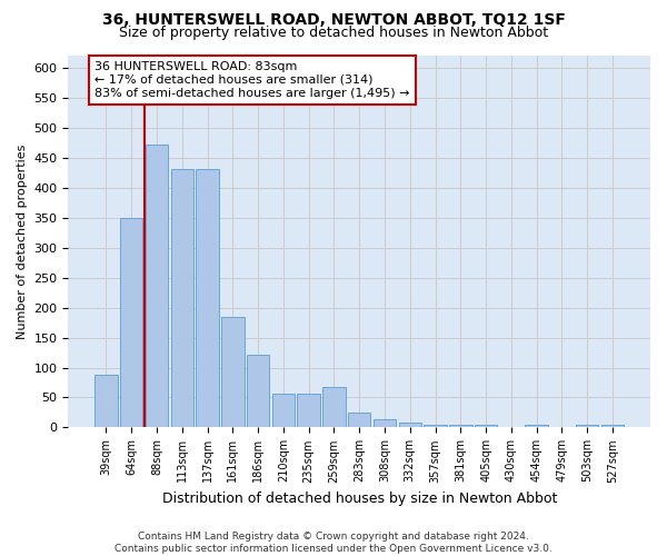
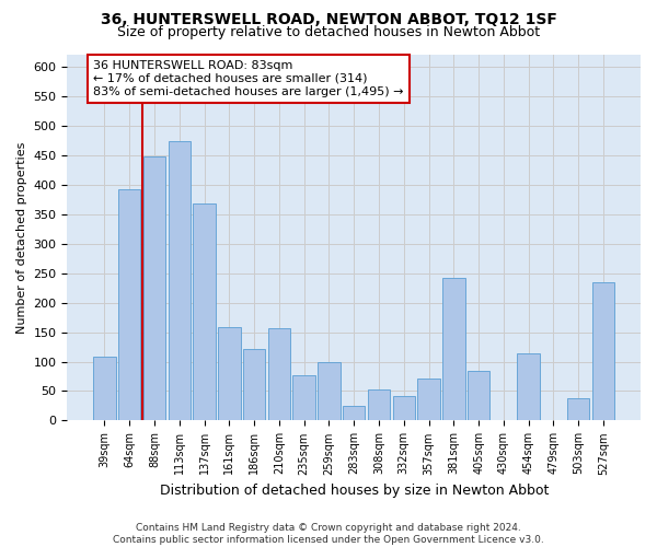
39sqm: 88 -> 108
64sqm: 349 -> 392
88sqm: 472 -> 448
113sqm: 430 -> 474
137sqm: 430 -> 368
161sqm: 184 -> 158
210sqm: 56 -> 156
235sqm: 56 -> 76
259sqm: 68 -> 100
308sqm: 13 -> 52
332sqm: 9 -> 42
357sqm: 5 -> 72
381sqm: 5 -> 242
405sqm: 5 -> 84
454sqm: 5 -> 114
503sqm: 5 -> 38
527sqm: 5 -> 234
